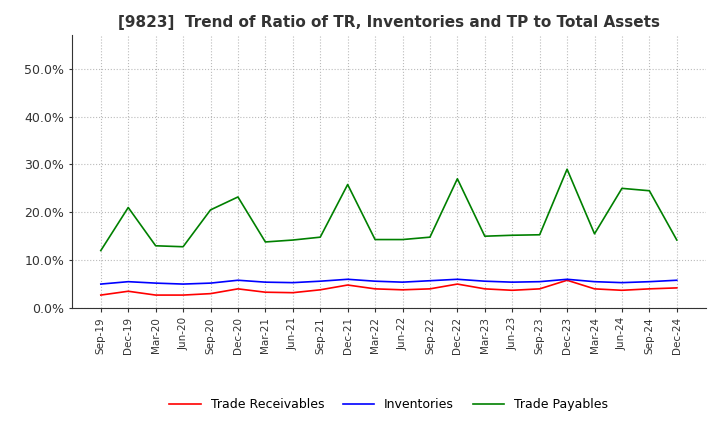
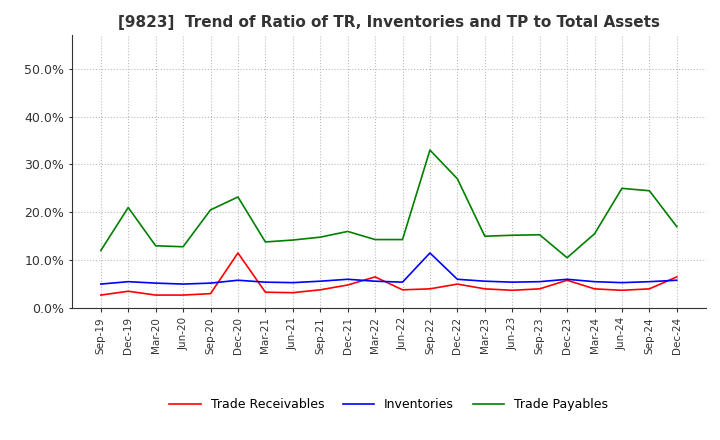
Trade Receivables/Dec-20: 4.0% -> 11.5%
Trade Payables/Dec-21: 25.8% -> 16.0%
Trade Receivables/Mar-22: 4.0% -> 6.5%
Inventories/Sep-22: 5.7% -> 11.5%
Trade Payables/Sep-22: 14.8% -> 33.0%
Trade Payables/Dec-23: 29.0% -> 10.5%
Trade Receivables/Dec-24: 4.2% -> 6.5%
Trade Payables/Dec-24: 14.2% -> 17.0%
